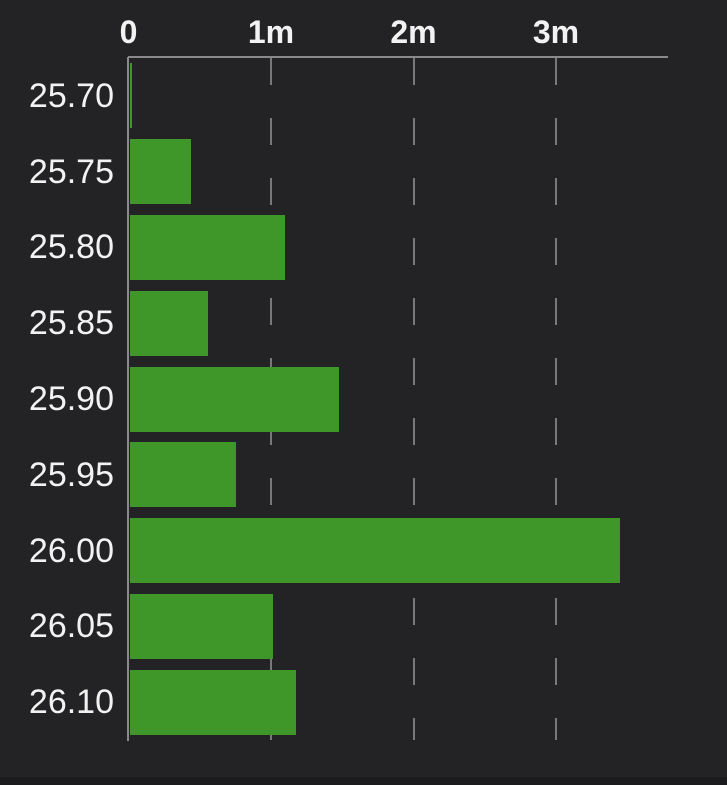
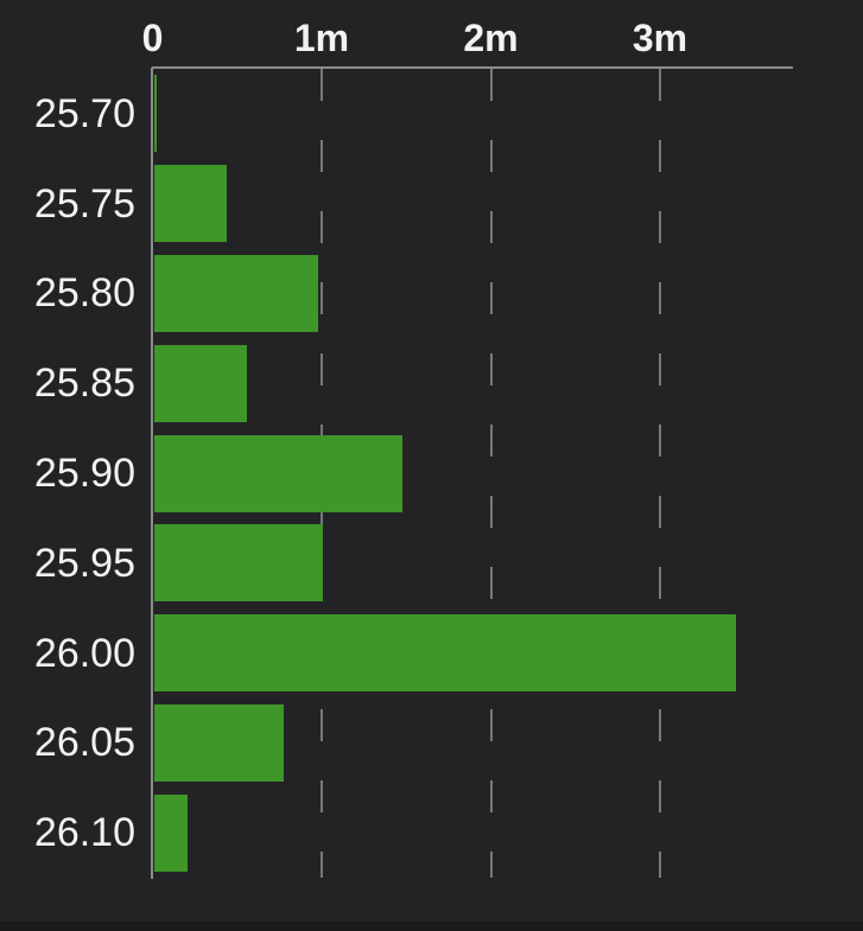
25.80: 1.09m -> 0.97m
25.95: 0.75m -> 1.00m
26.05: 1.01m -> 0.77m
26.10: 1.17m -> 0.20m
